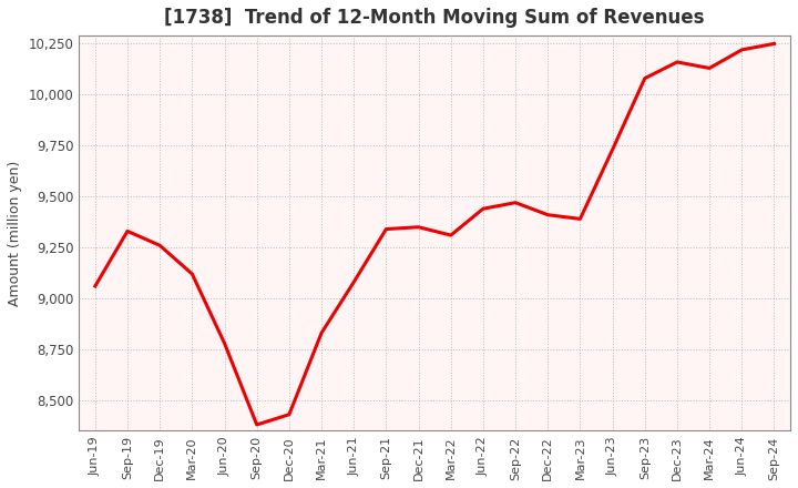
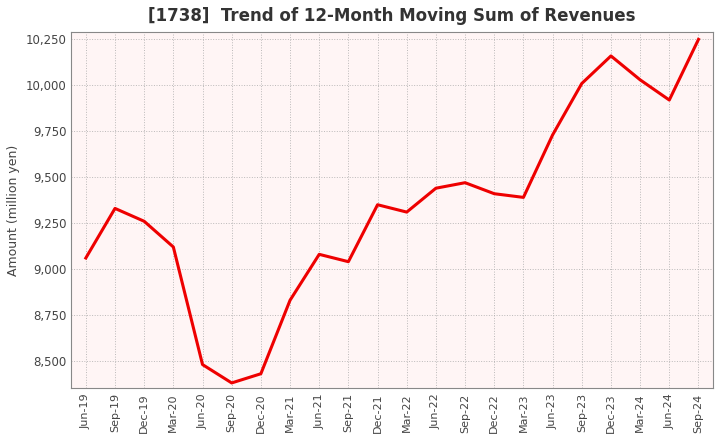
Jun-20: 8,780 -> 8,480
Sep-21: 9,340 -> 9,040
Sep-23: 10,080 -> 10,010
Mar-24: 10,130 -> 10,030
Jun-24: 10,220 -> 9,920
